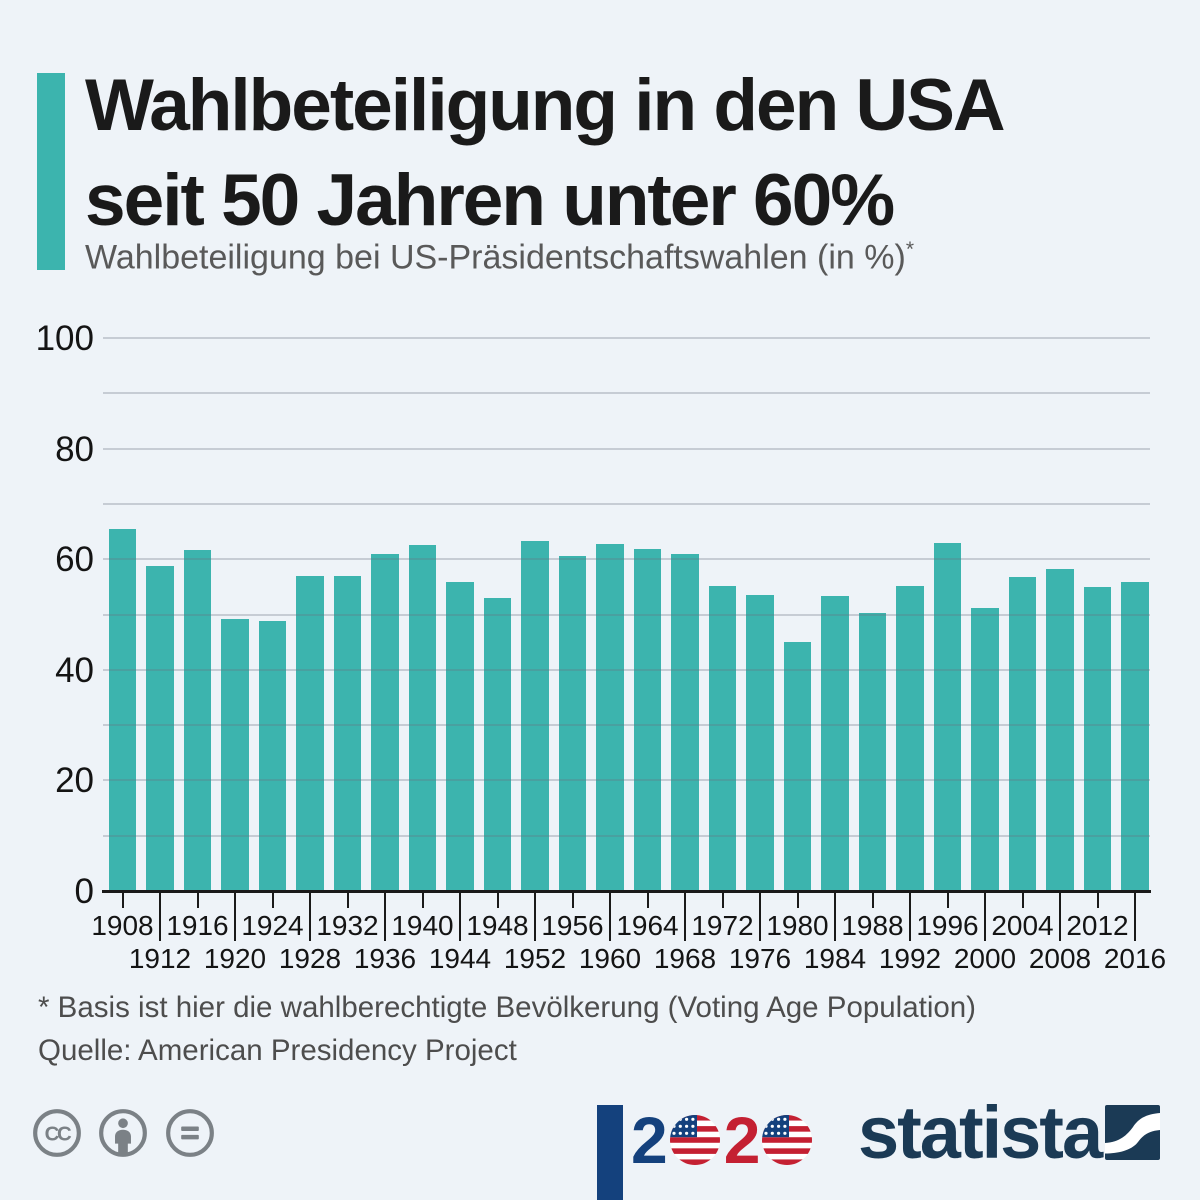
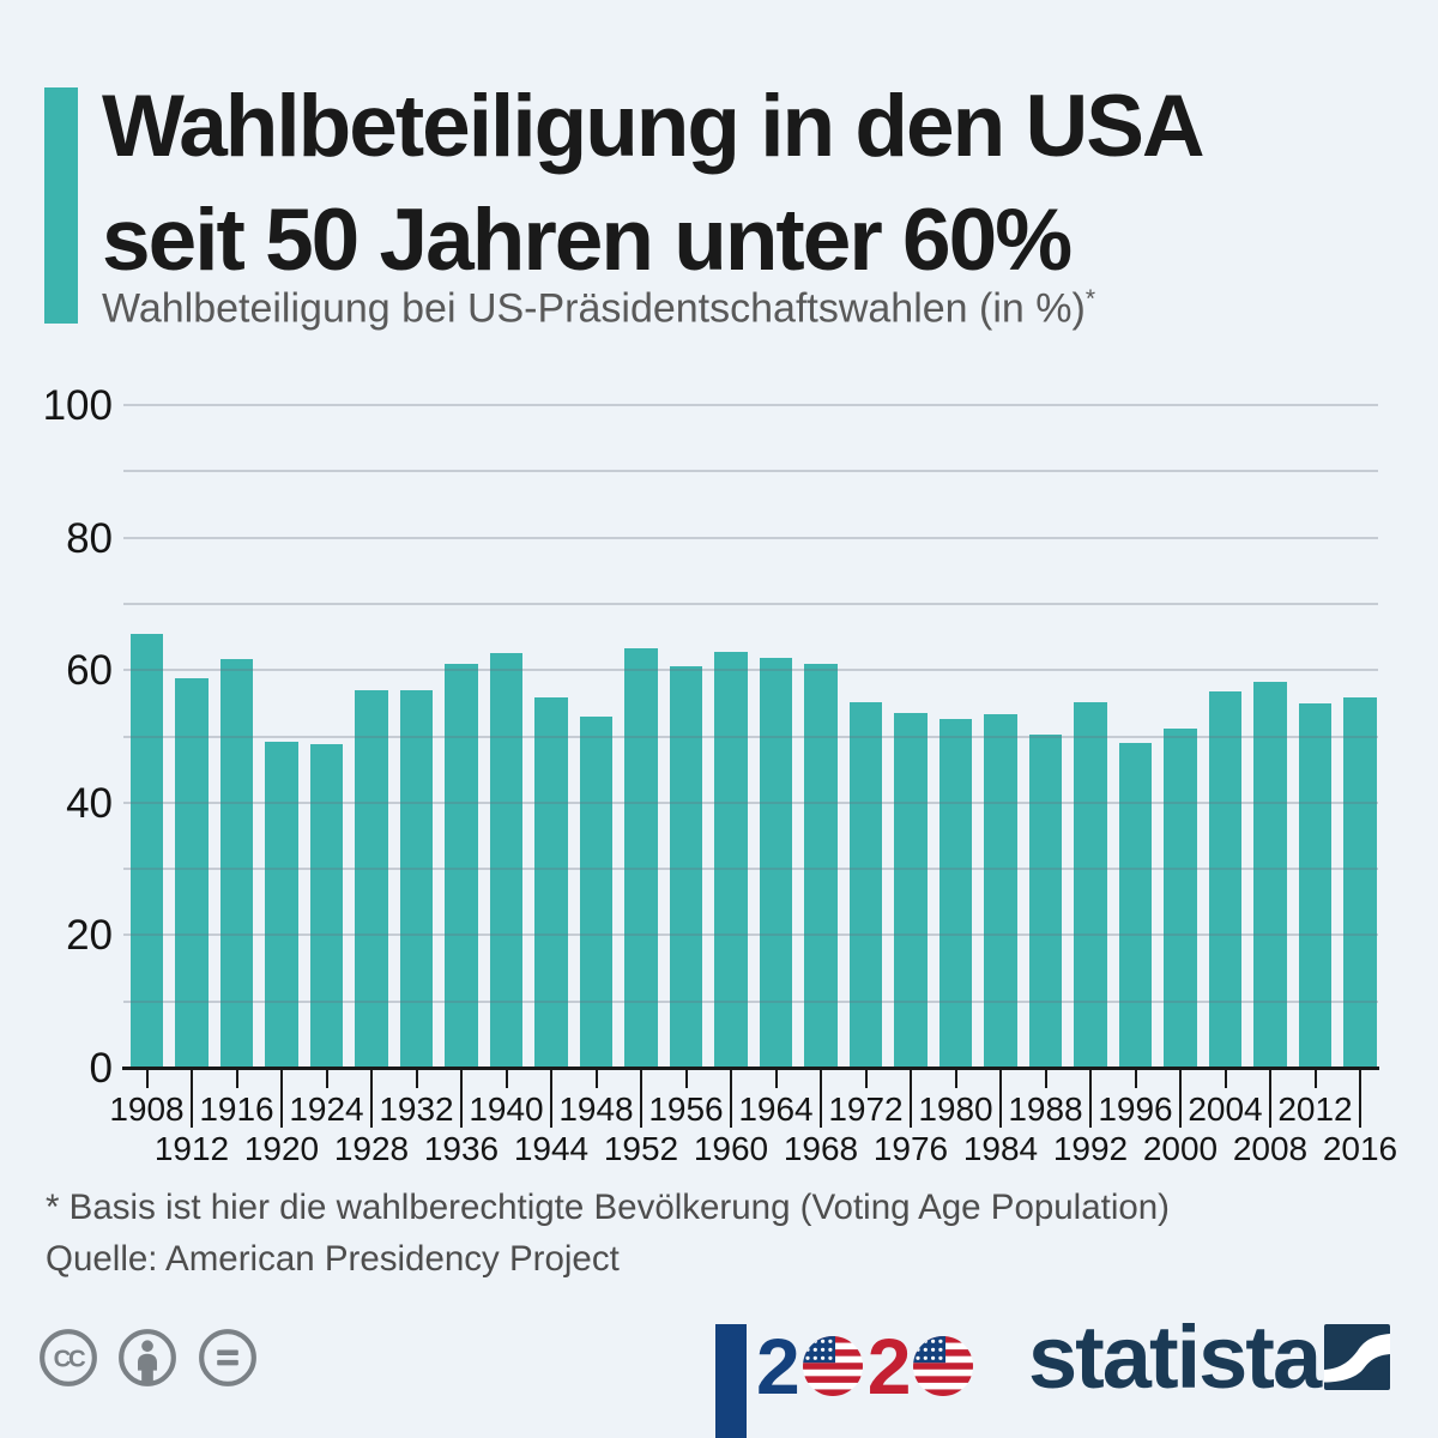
1980: 45 -> 53
1996: 63 -> 49
